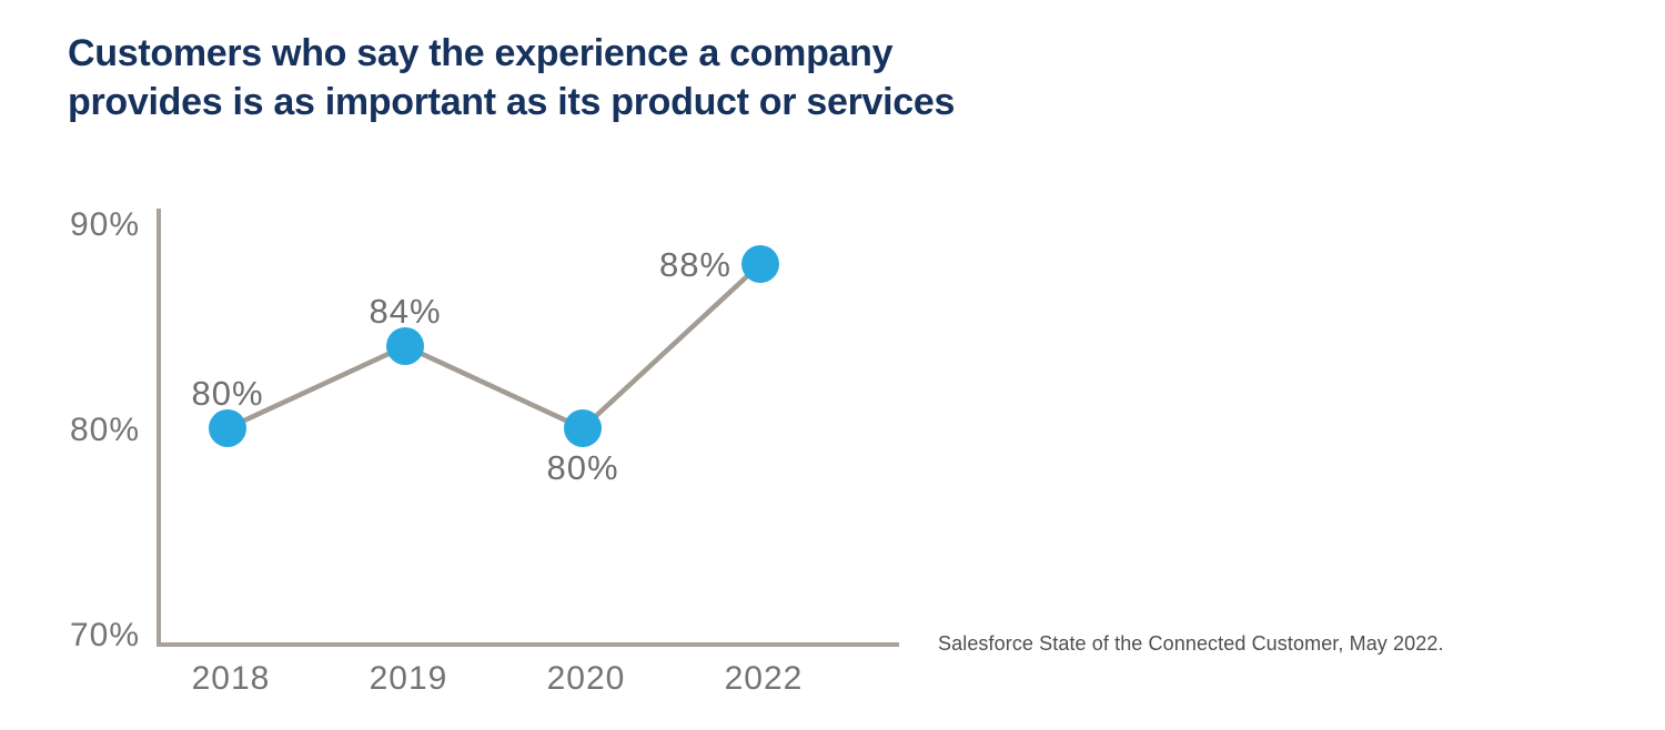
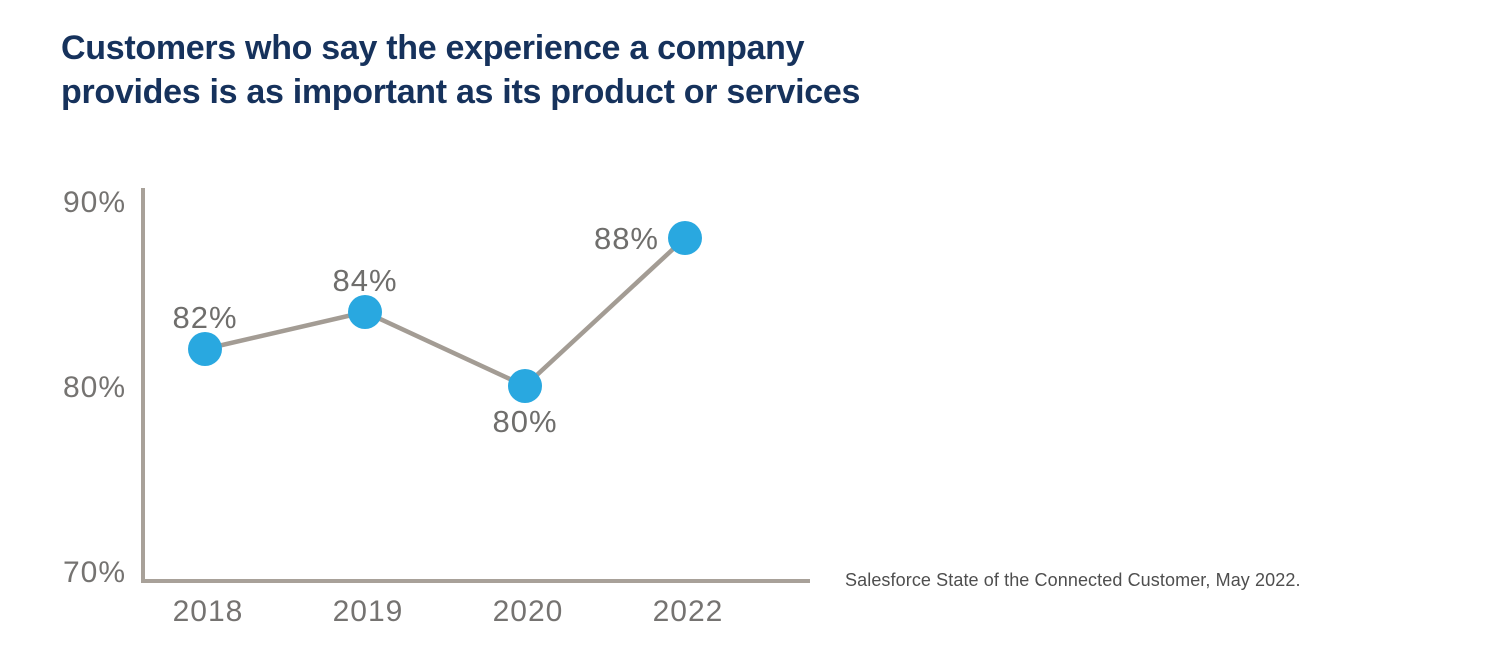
2018: 80% -> 82%
